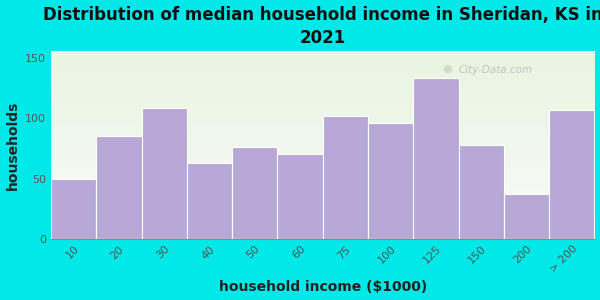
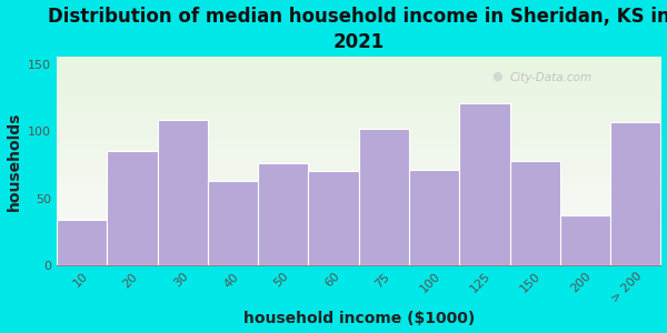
10: 50 -> 34
100: 96 -> 71
125: 133 -> 121
